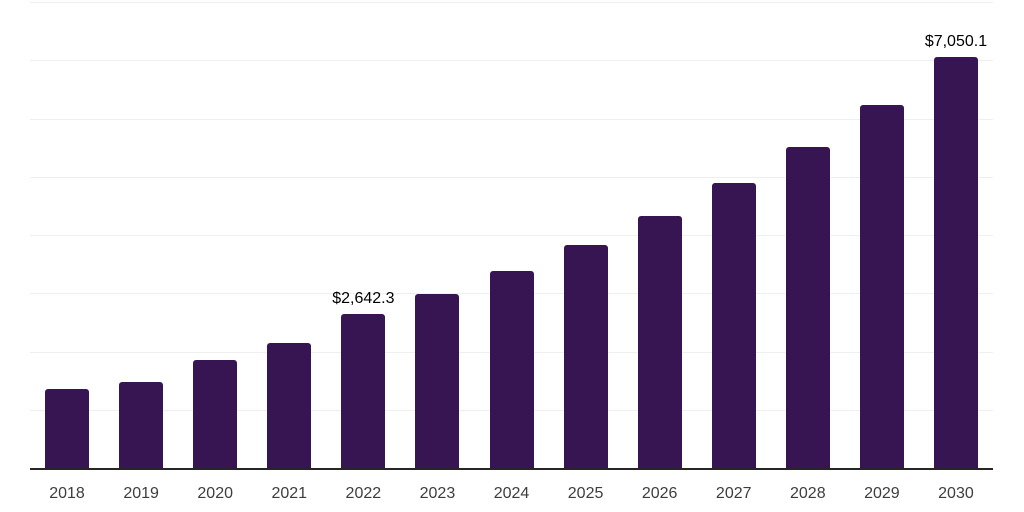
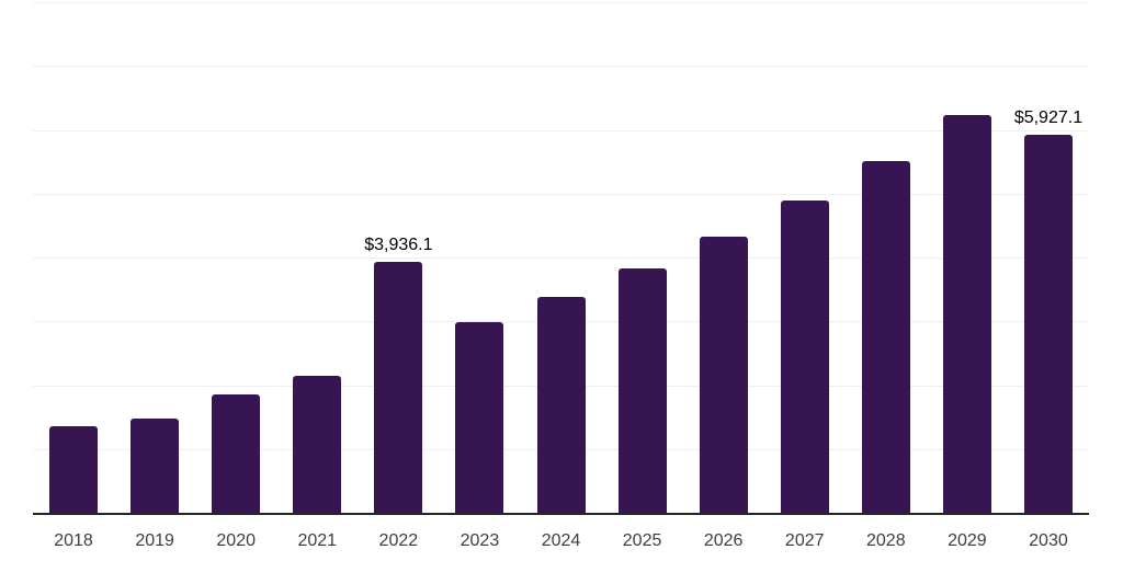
2022: $2,642.3 -> $3,936.1
2030: $7,050.1 -> $5,927.1
